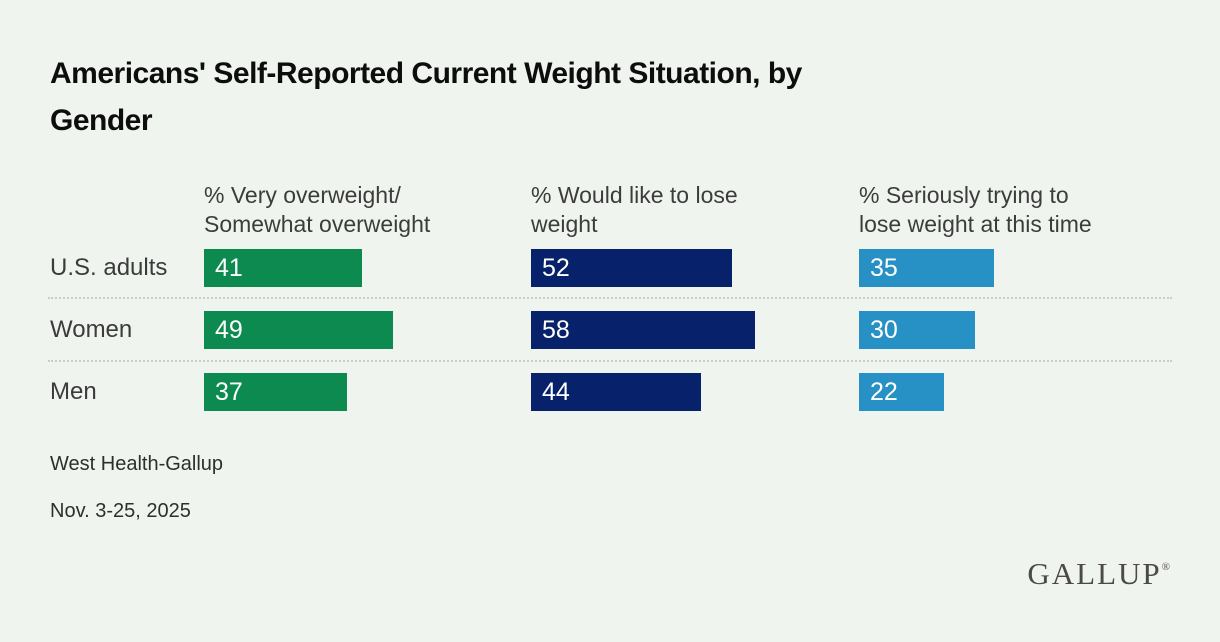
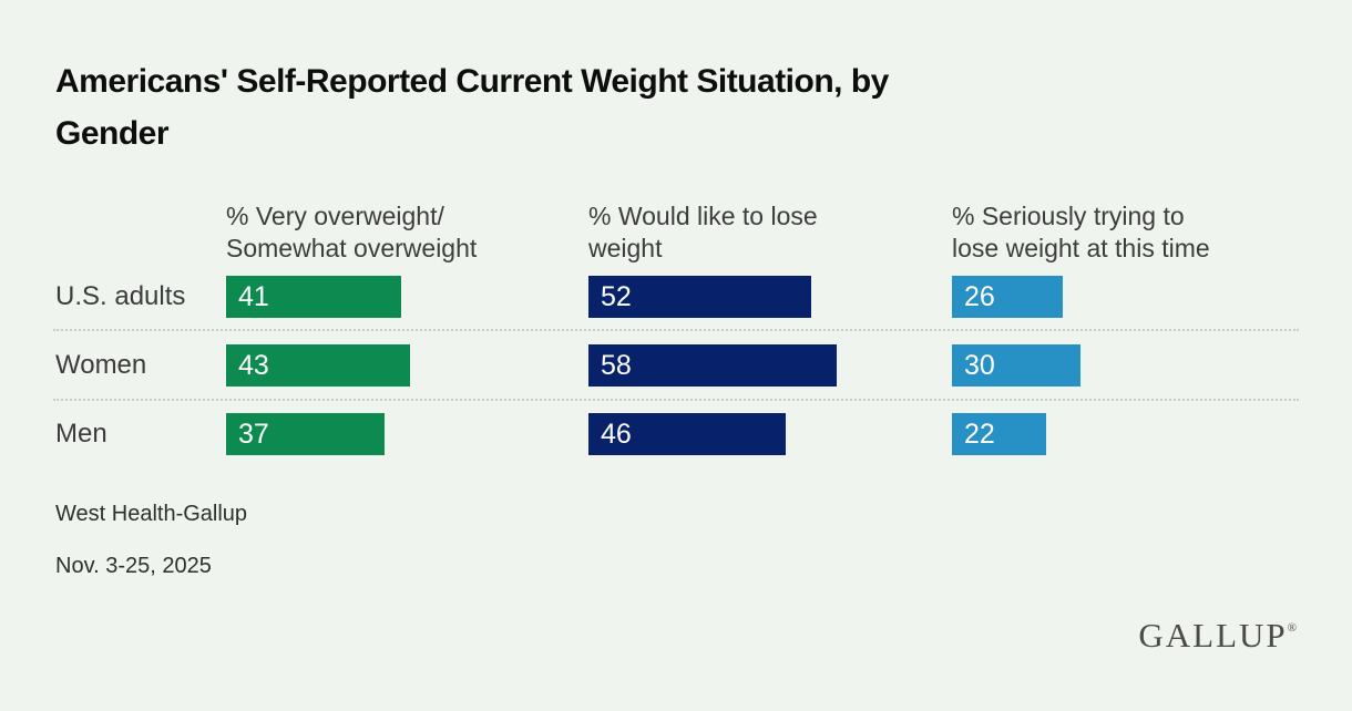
% Seriously trying to lose weight at this time/U.S. adults: 35 -> 26
% Very overweight/Somewhat overweight/Women: 49 -> 43
% Would like to lose weight/Men: 44 -> 46
